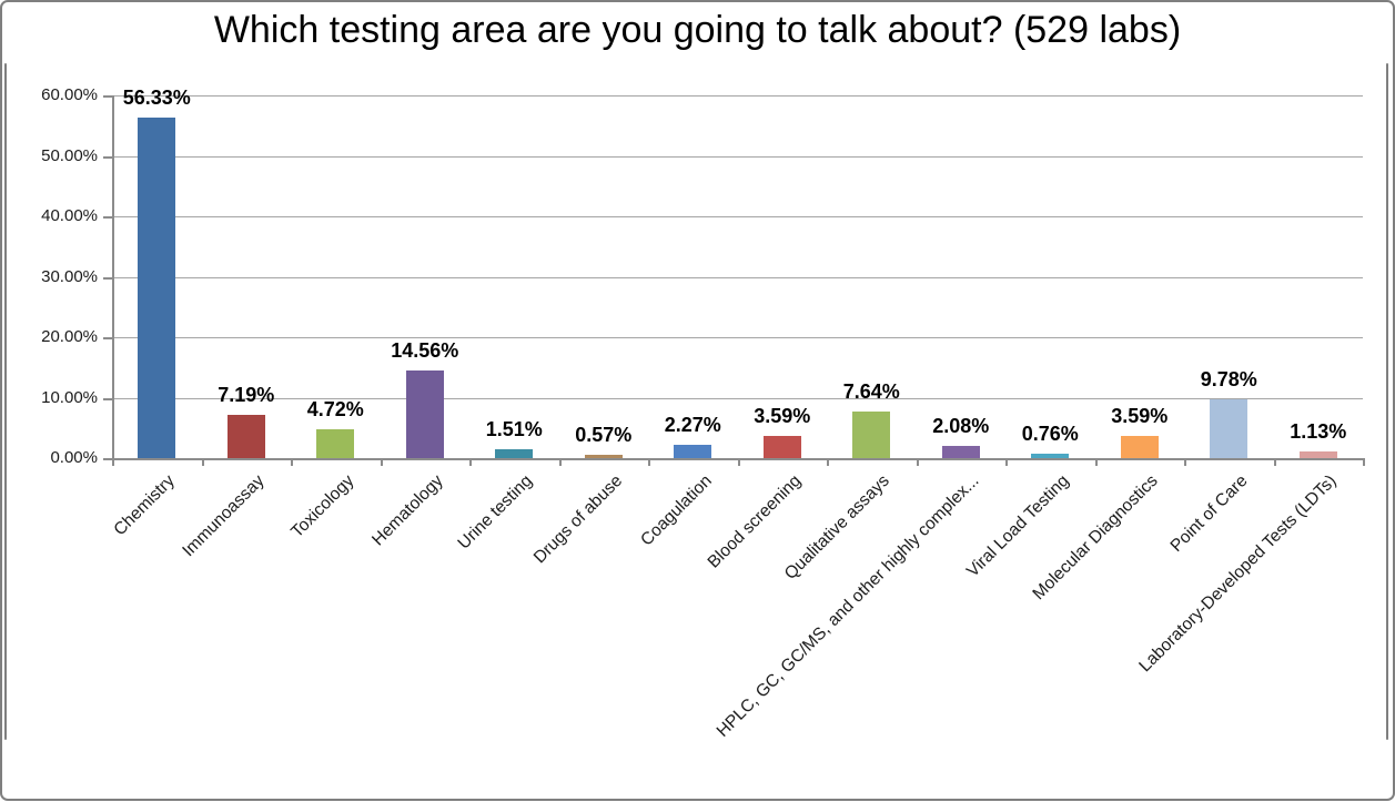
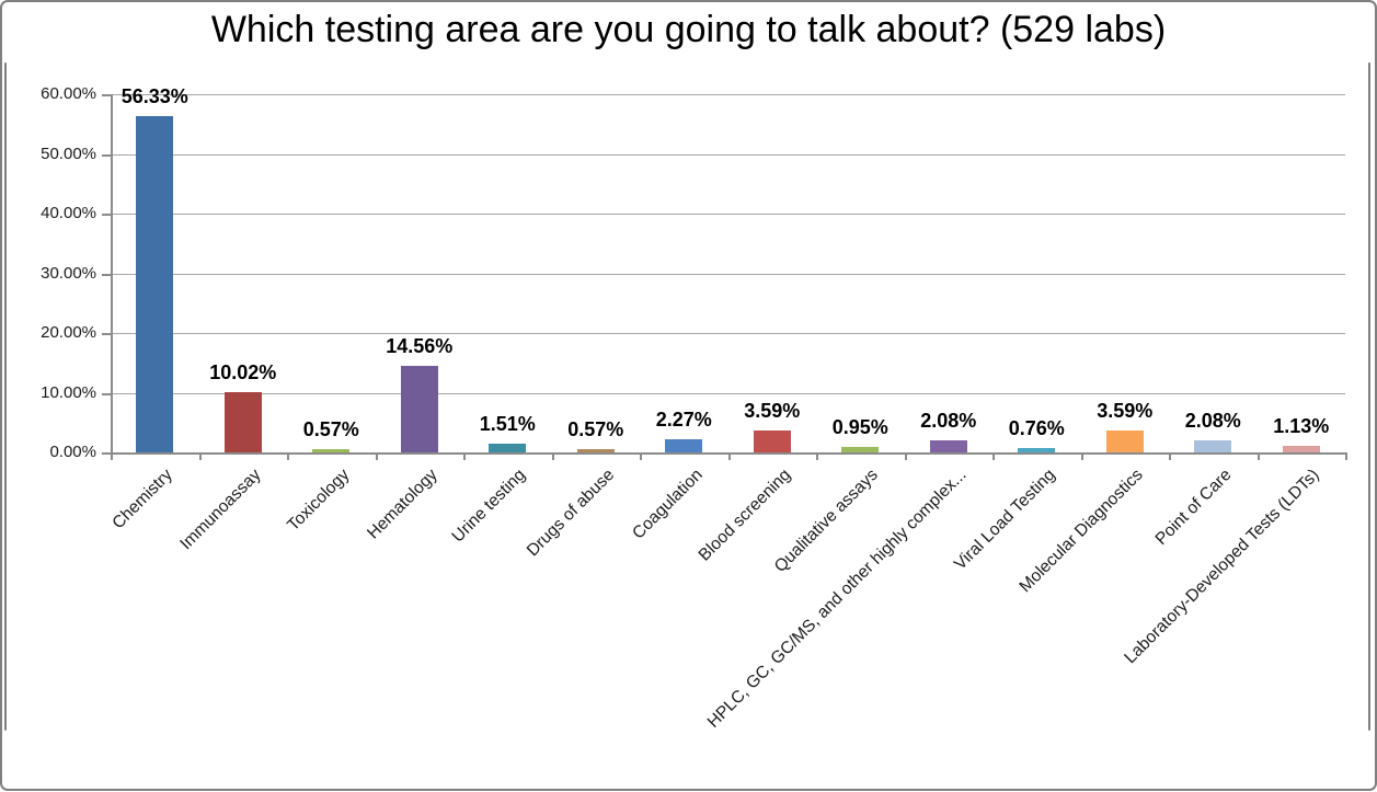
Immunoassay: 7.19% -> 10.02%
Toxicology: 4.72% -> 0.57%
Qualitative assays: 7.64% -> 0.95%
Point of Care: 9.78% -> 2.08%
